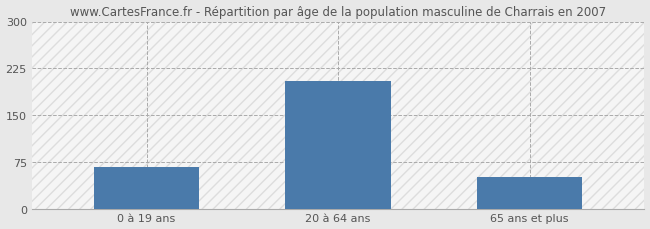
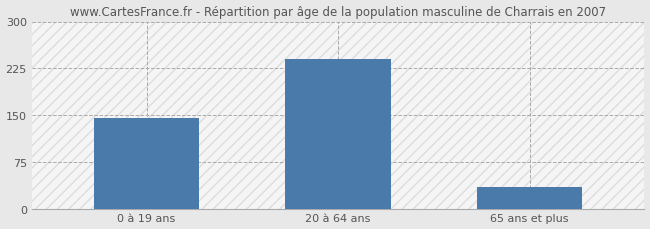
0 à 19 ans: 66 -> 145
20 à 64 ans: 204 -> 240
65 ans et plus: 50 -> 35
